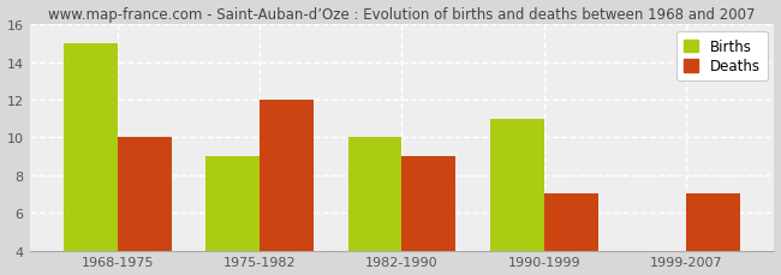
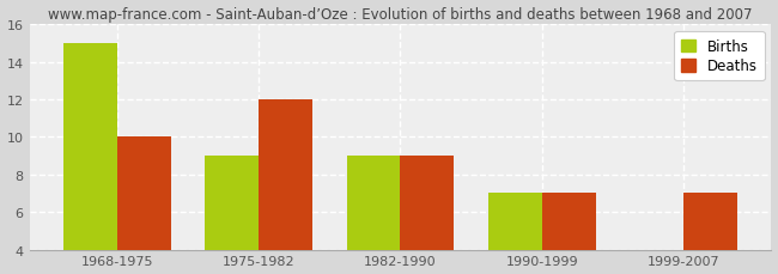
Births/1982-1990: 10 -> 9
Births/1990-1999: 11 -> 7
